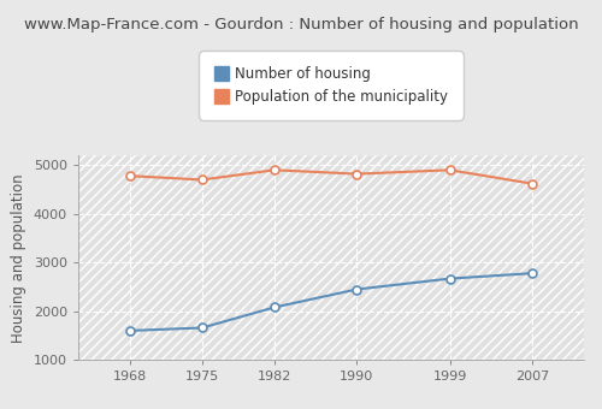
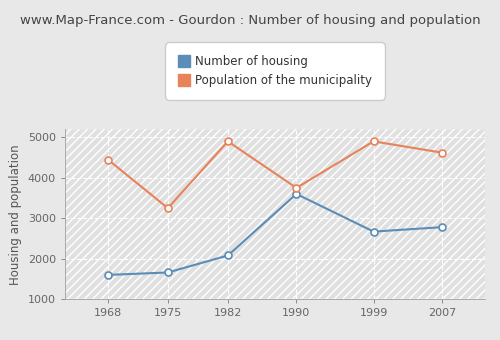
Population of the municipality/1968: 4780 -> 4450
Population of the municipality/1975: 4700 -> 3250
Number of housing/1990: 2450 -> 3600
Population of the municipality/1990: 4820 -> 3750
